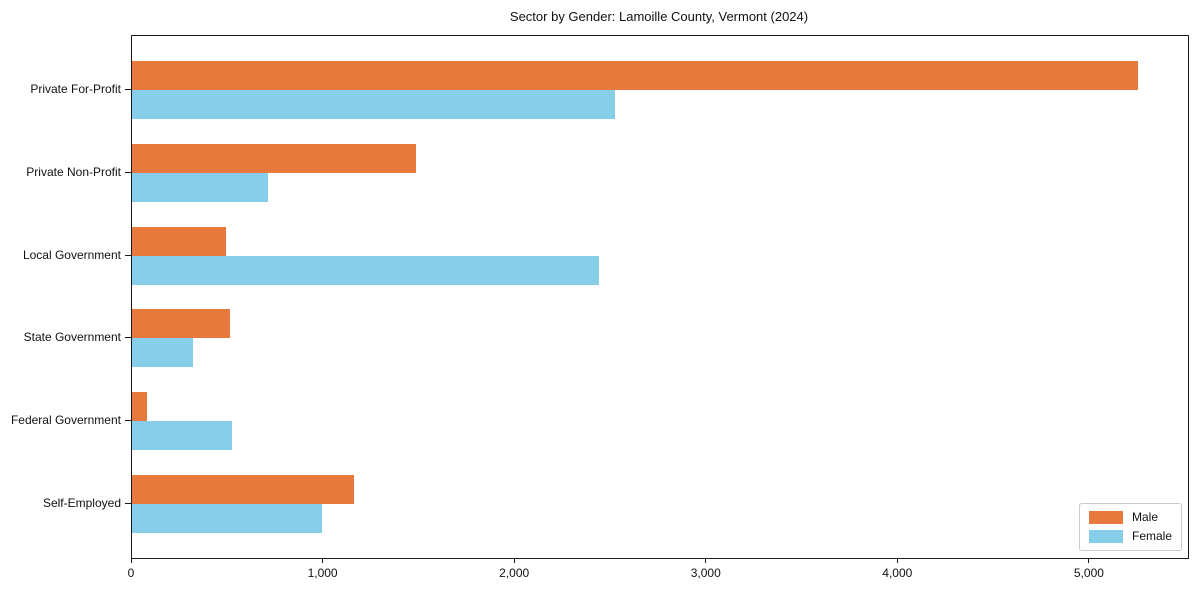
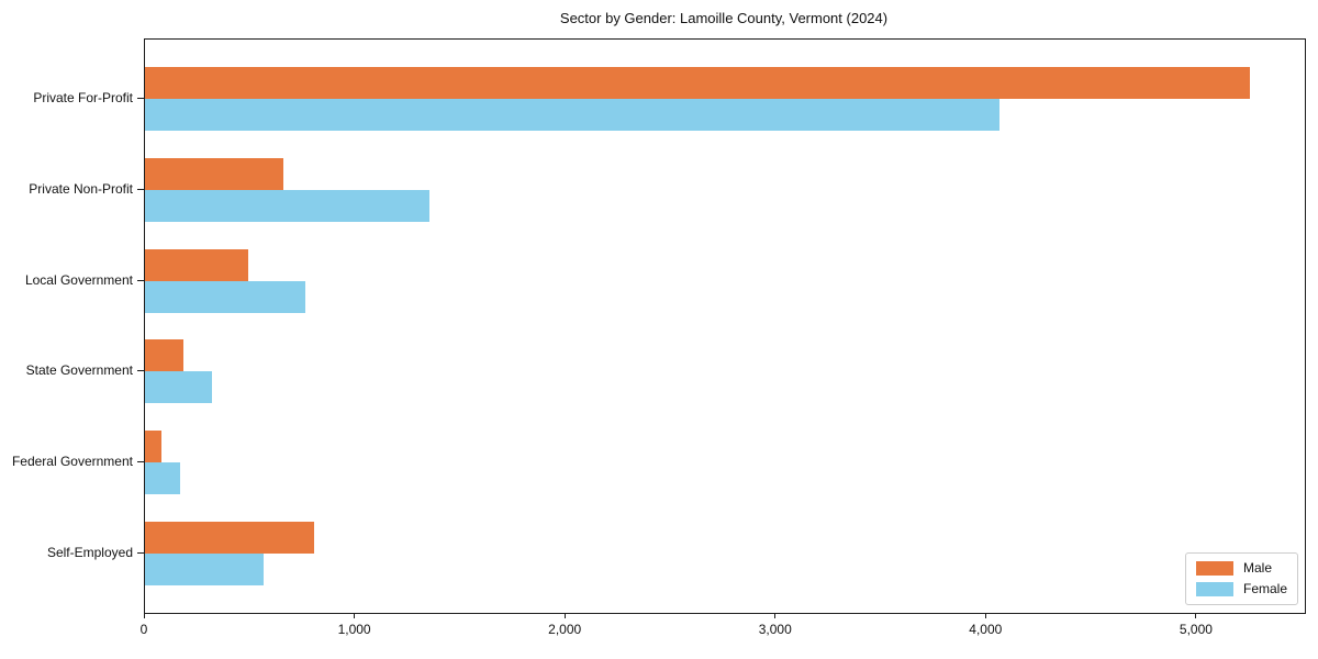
Female/Private For-Profit: 2520 -> 4060
Male/Private Non-Profit: 1480 -> 660
Female/Private Non-Profit: 710 -> 1350
Female/Local Government: 2440 -> 760
Male/State Government: 510 -> 180
Female/Federal Government: 520 -> 160
Male/Self-Employed: 1160 -> 800
Female/Self-Employed: 990 -> 560
